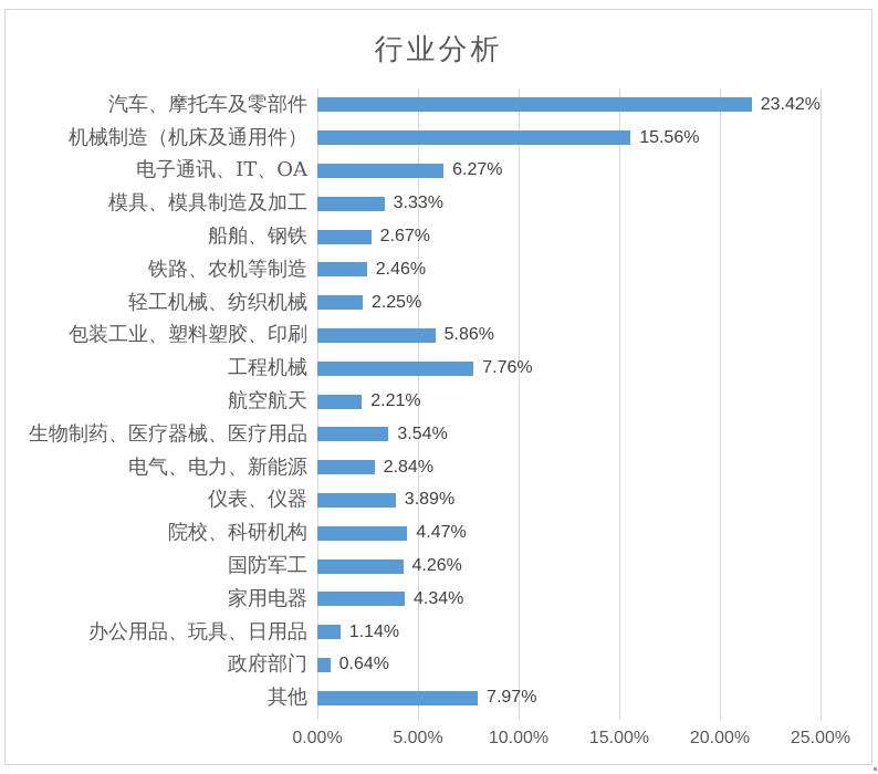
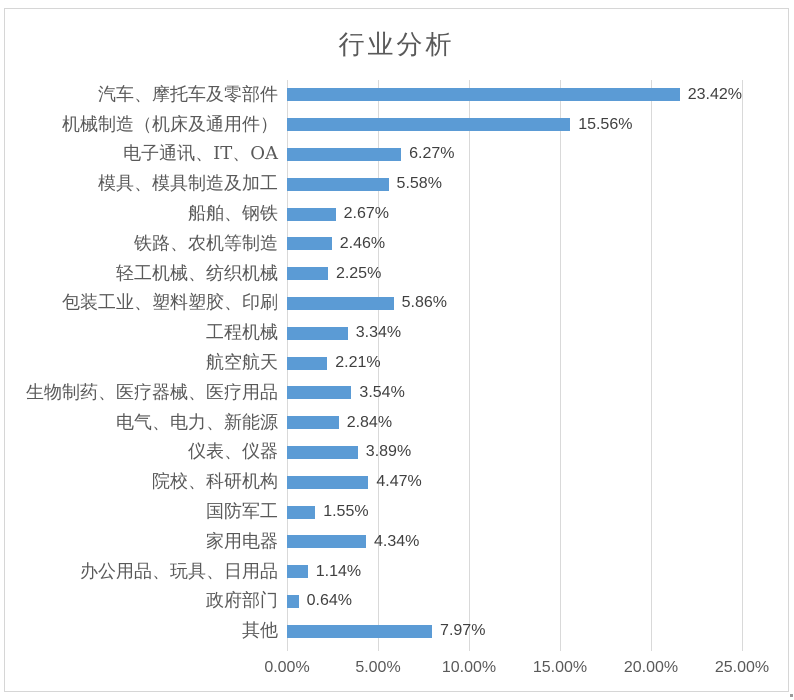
模具、模具制造及加工: 3.33% -> 5.58%
工程机械: 7.76% -> 3.34%
国防军工: 4.26% -> 1.55%
